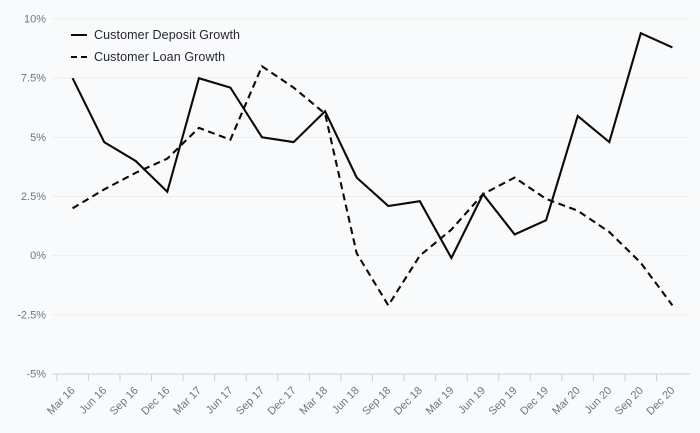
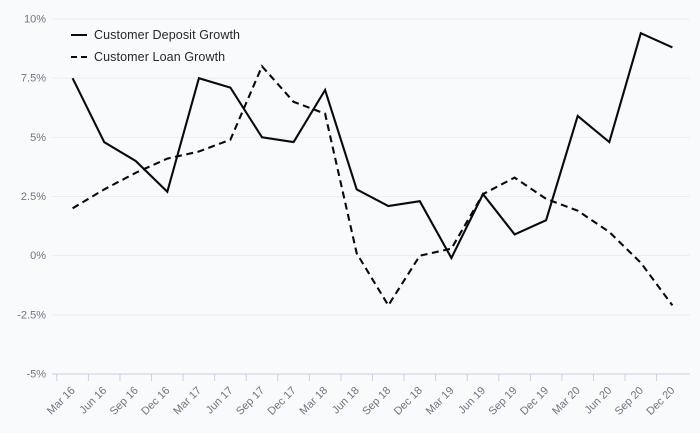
Customer Loan Growth/Mar 17: 5.4% -> 4.4%
Customer Loan Growth/Dec 17: 7.1% -> 6.5%
Customer Deposit Growth/Mar 18: 6.1% -> 7.0%
Customer Deposit Growth/Jun 18: 3.3% -> 2.8%
Customer Loan Growth/Mar 19: 1.1% -> 0.3%
